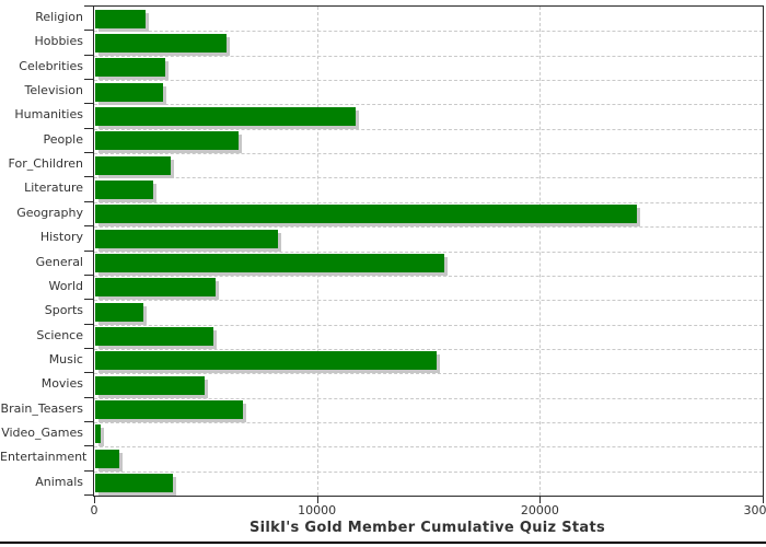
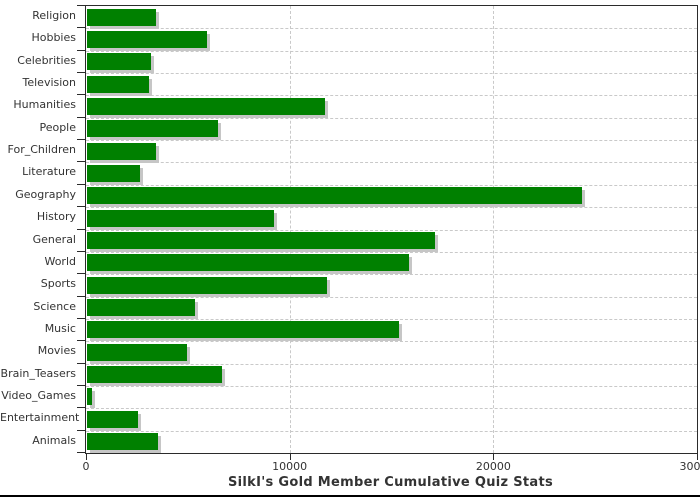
Religion: 2200 -> 3400
History: 8200 -> 9200
General: 15600 -> 17100
World: 5400 -> 15800
Sports: 2200 -> 11800
Entertainment: 1100 -> 2500
